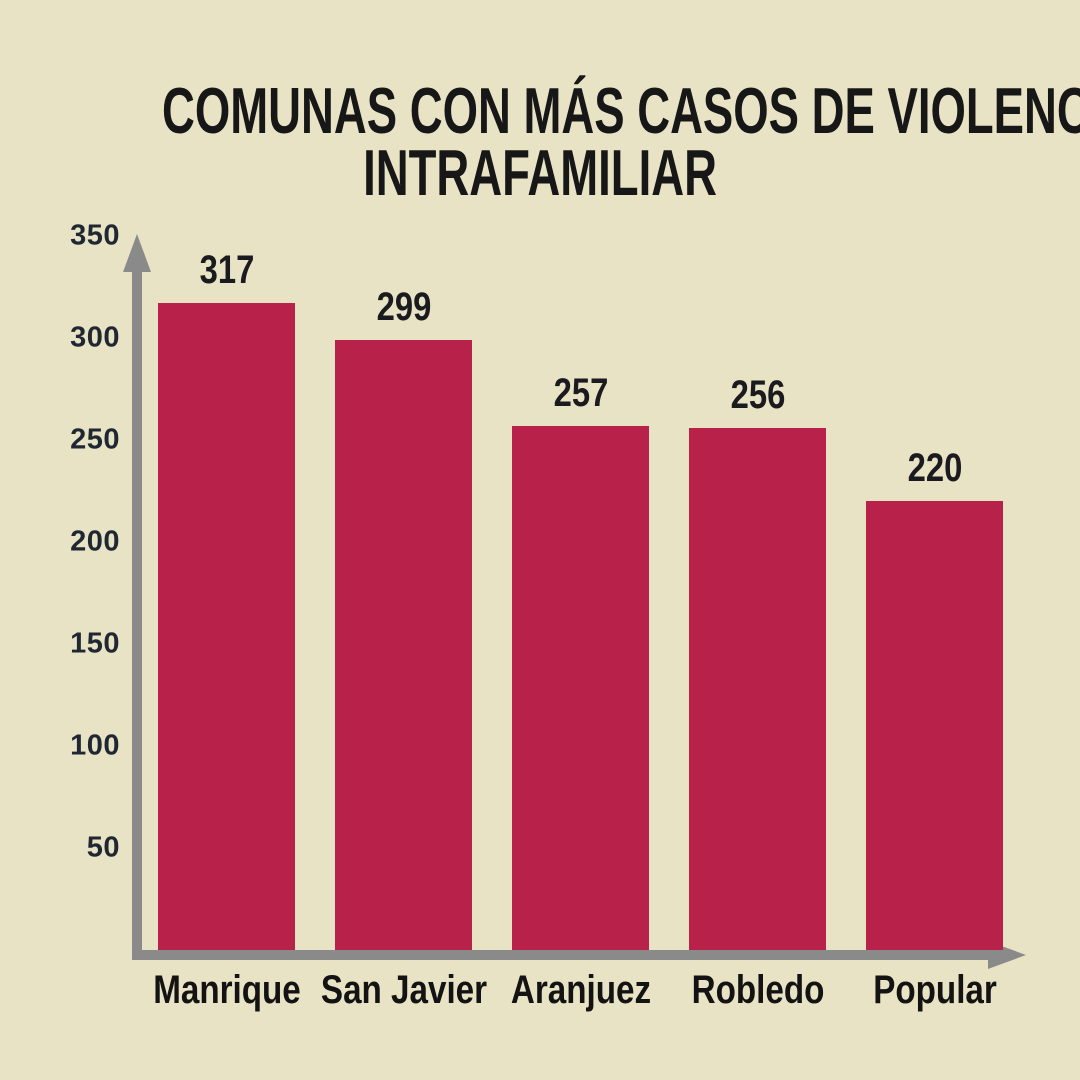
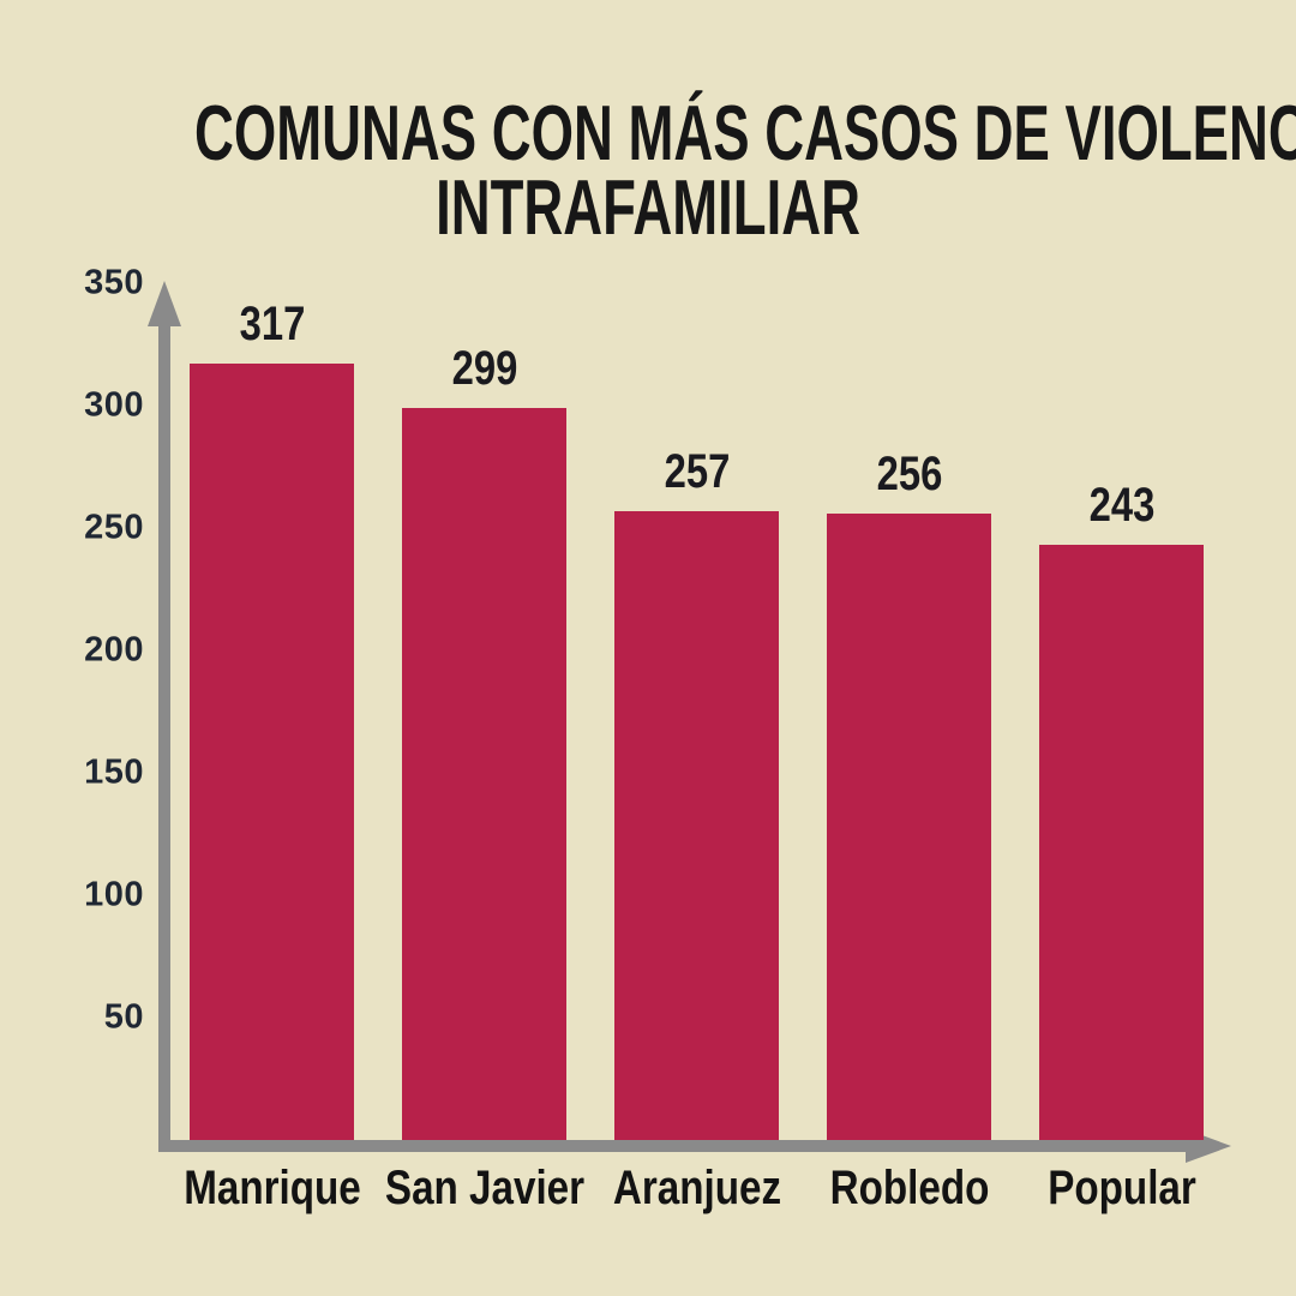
Popular: 220 -> 243
